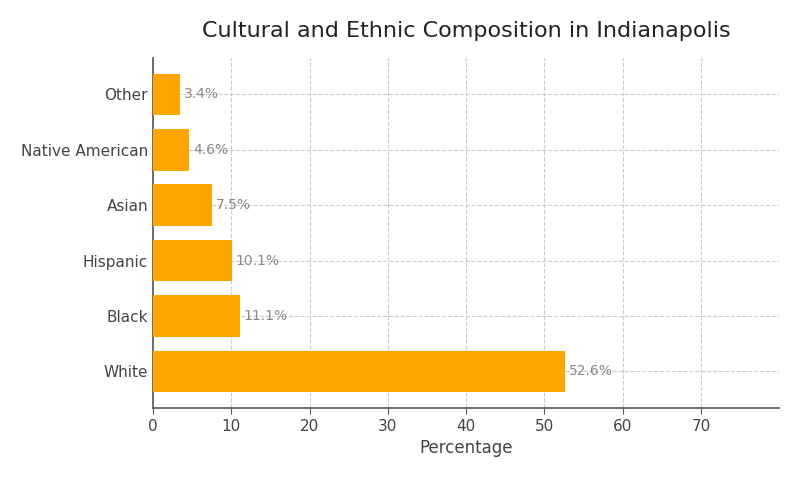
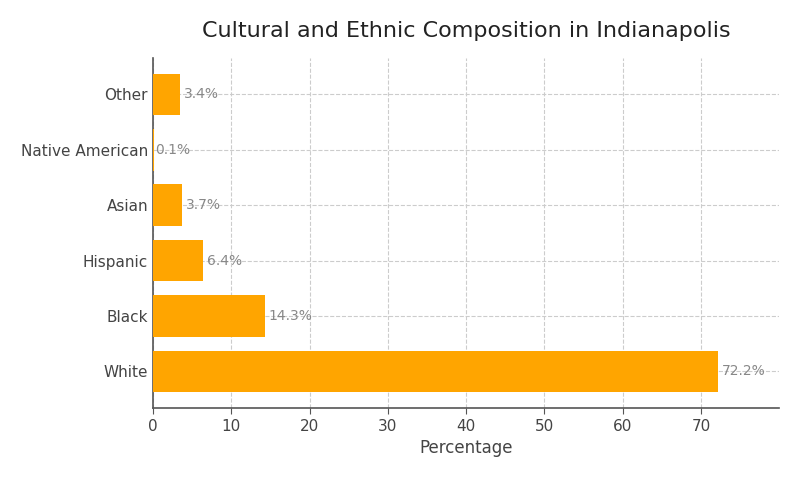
Native American: 4.6% -> 0.1%
Asian: 7.5% -> 3.7%
Hispanic: 10.1% -> 6.4%
Black: 11.1% -> 14.3%
White: 52.6% -> 72.2%
